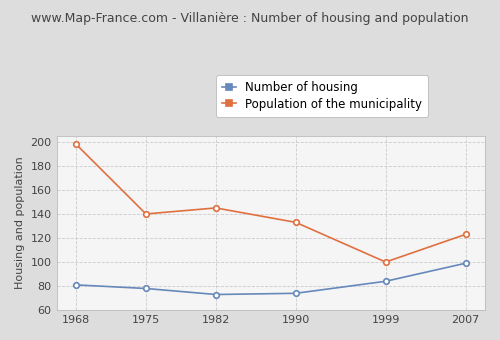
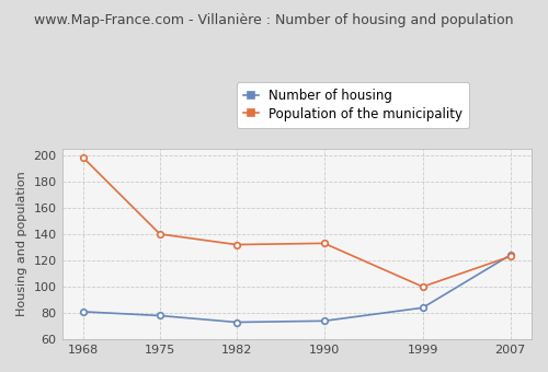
Population of the municipality/1982: 145 -> 132
Number of housing/2007: 99 -> 124
